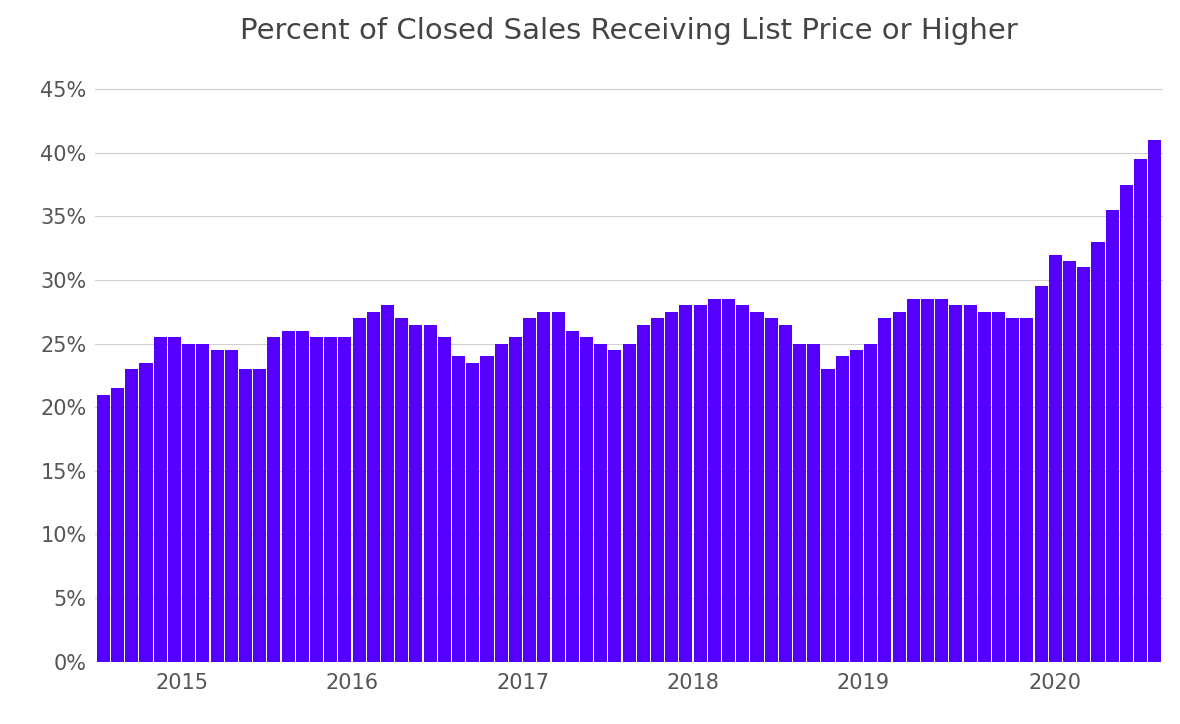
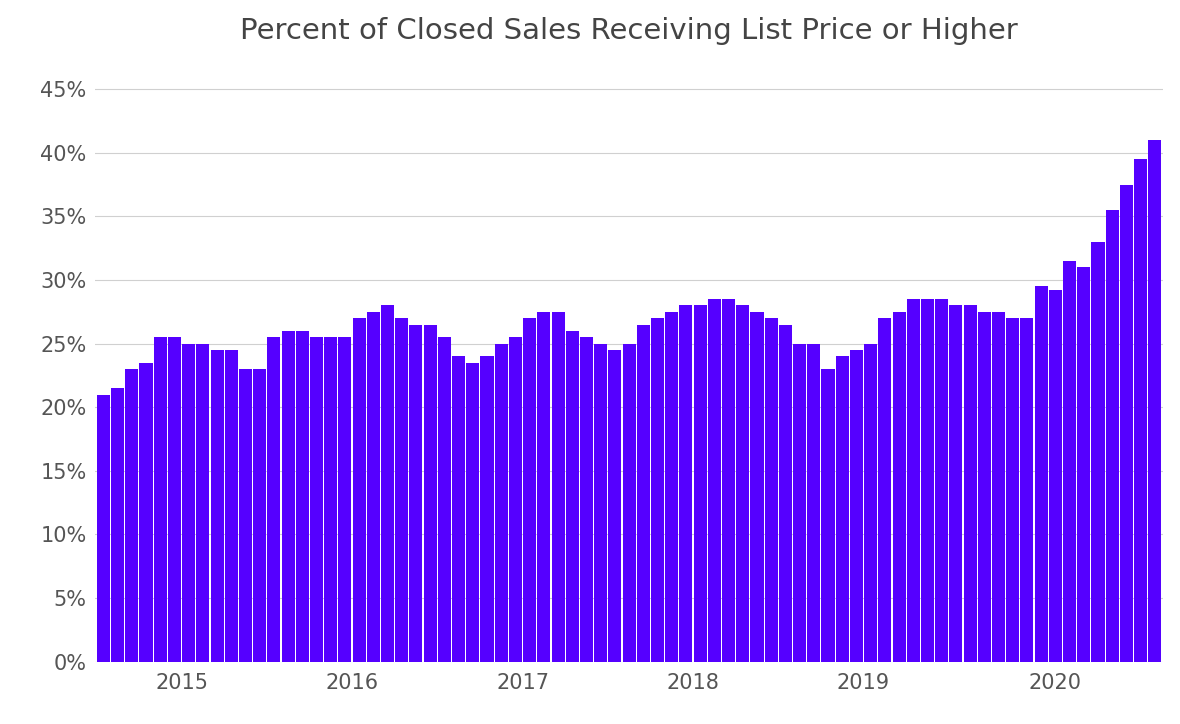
2020: 32.0% -> 29.2%
